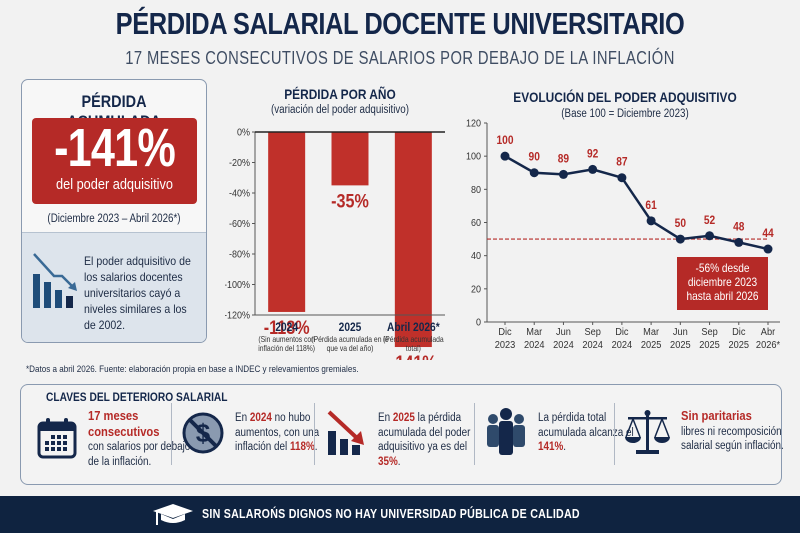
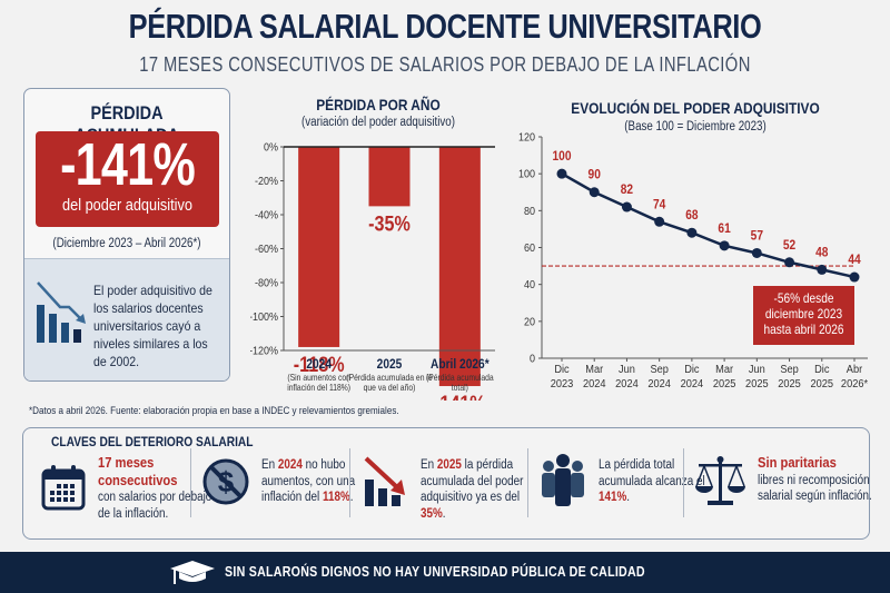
EVOLUCIÓN DEL PODER ADQUISITIVO/Jun 2024: 89 -> 82
EVOLUCIÓN DEL PODER ADQUISITIVO/Sep 2024: 92 -> 74
EVOLUCIÓN DEL PODER ADQUISITIVO/Dic 2024: 87 -> 68
EVOLUCIÓN DEL PODER ADQUISITIVO/Jun 2025: 50 -> 57
